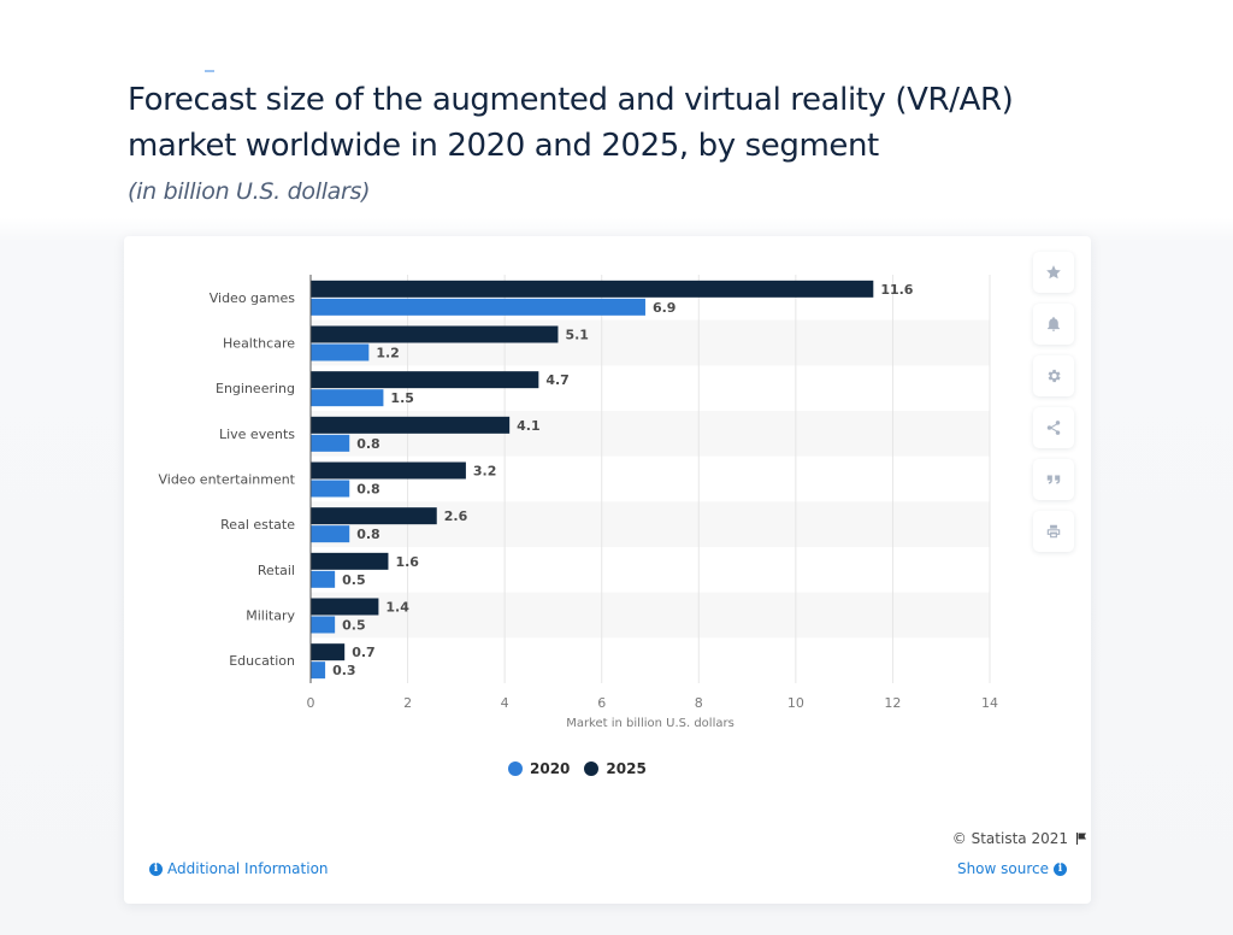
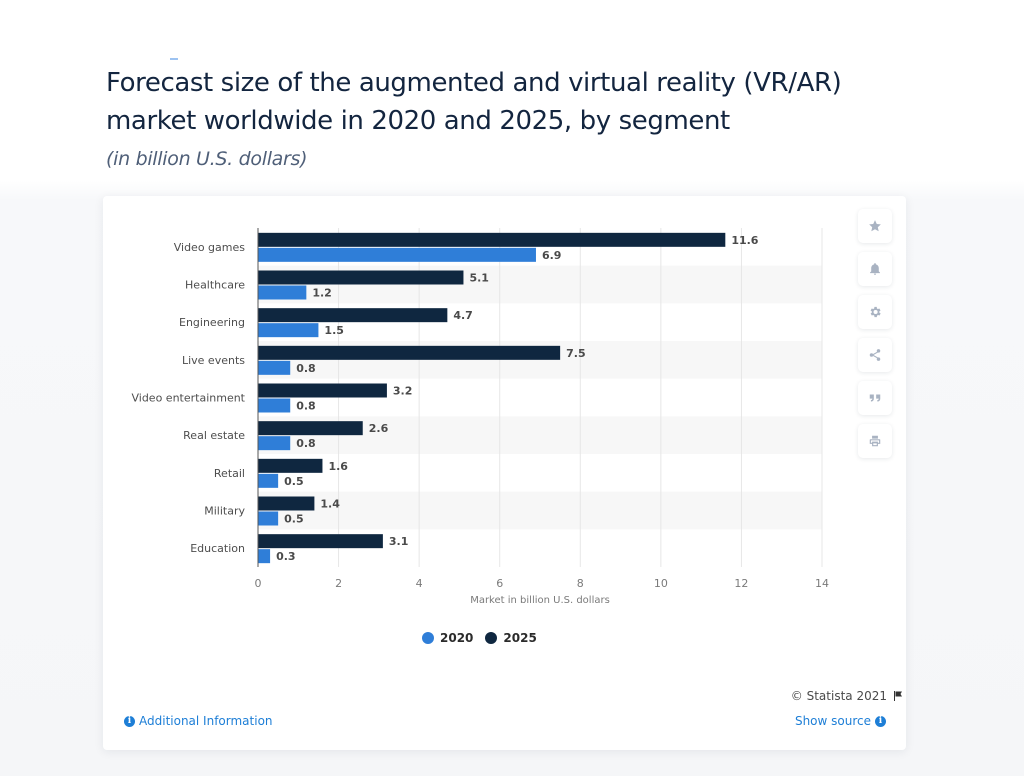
2025/Live events: 4.1 -> 7.5
2025/Education: 0.7 -> 3.1
